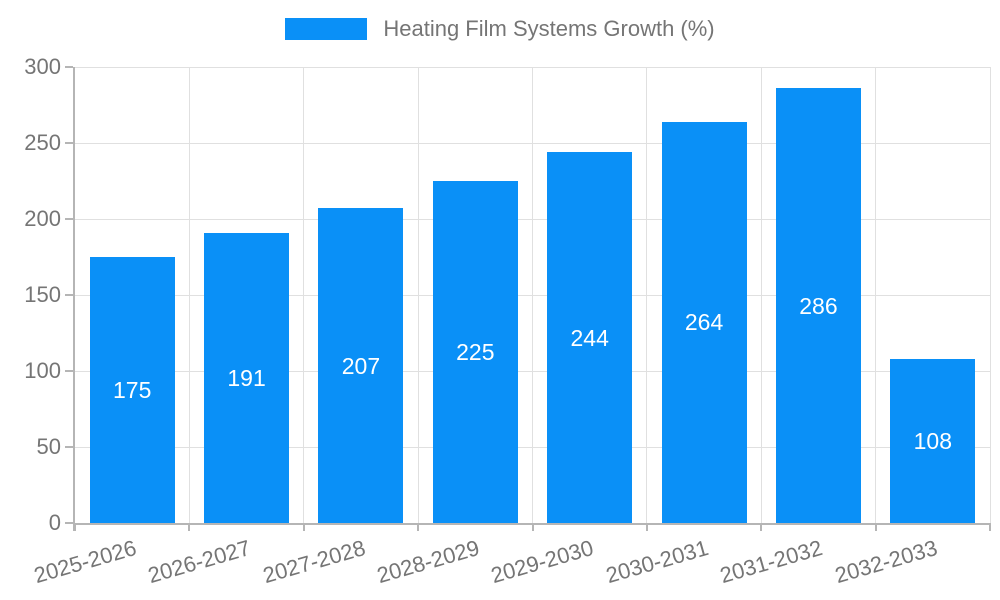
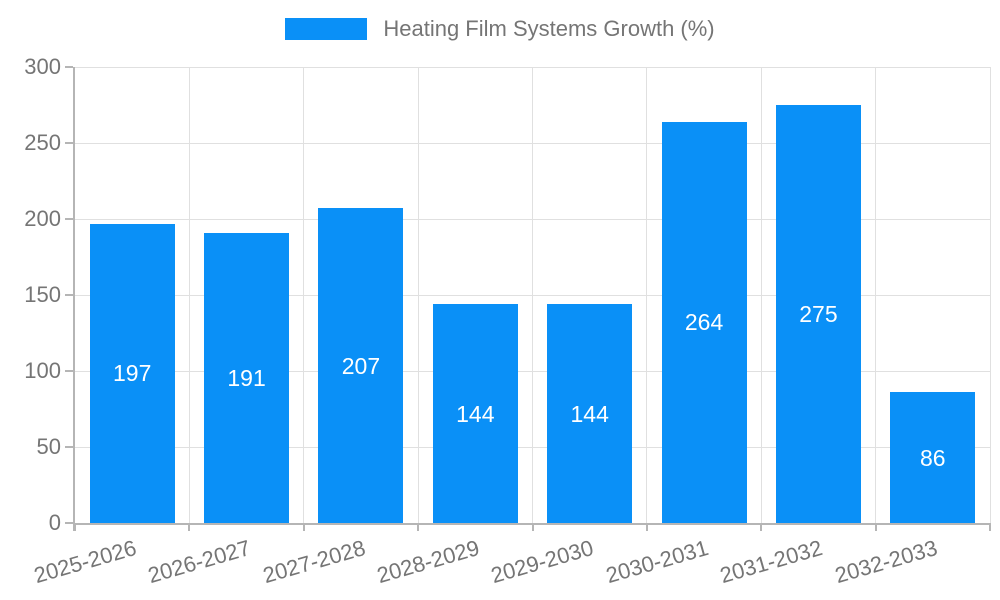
2025-2026: 175 -> 197
2028-2029: 225 -> 144
2029-2030: 244 -> 144
2031-2032: 286 -> 275
2032-2033: 108 -> 86
